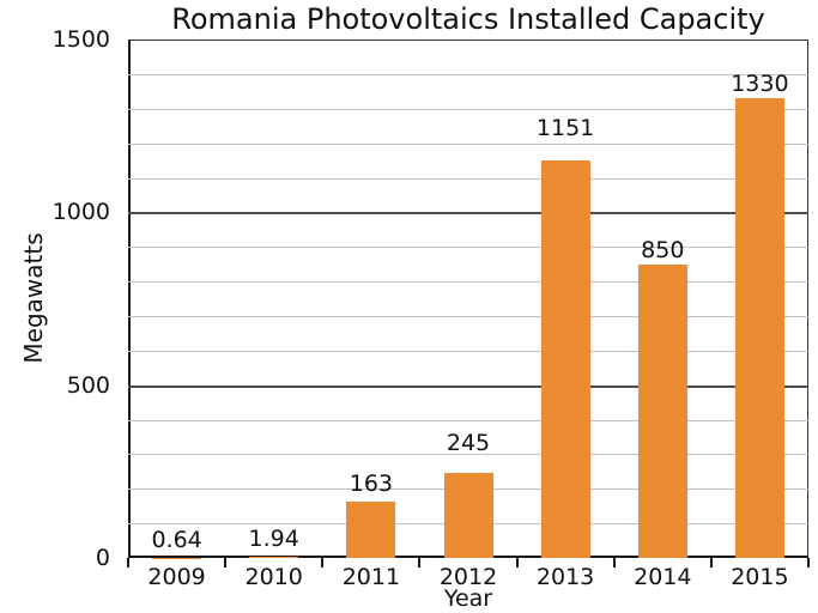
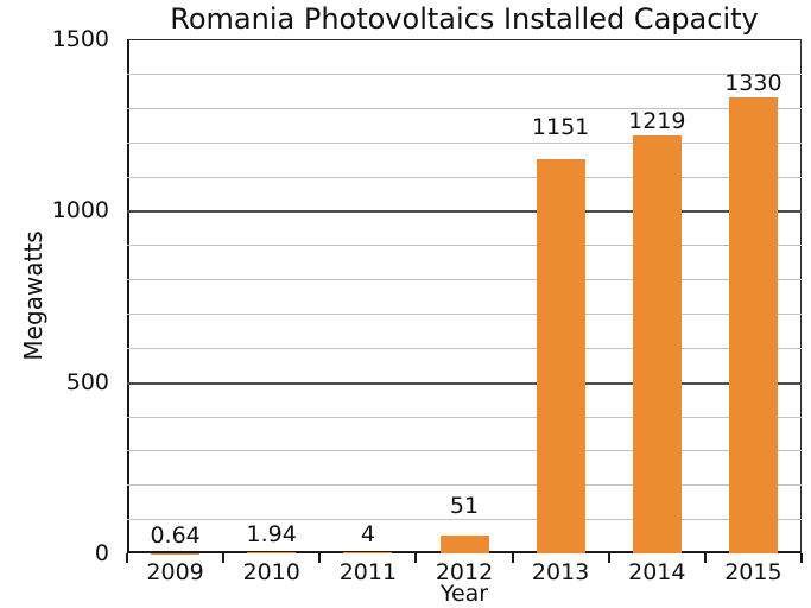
2011: 163 -> 4
2012: 245 -> 51
2014: 850 -> 1219
